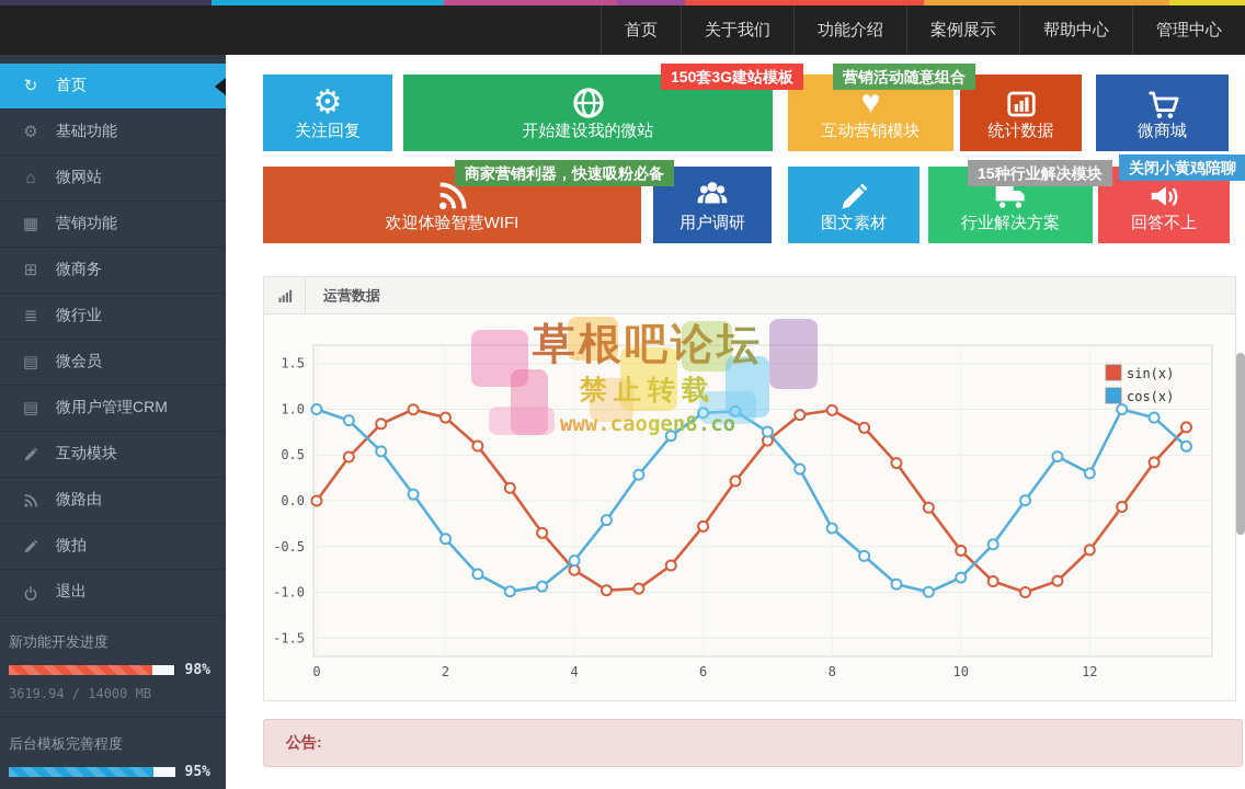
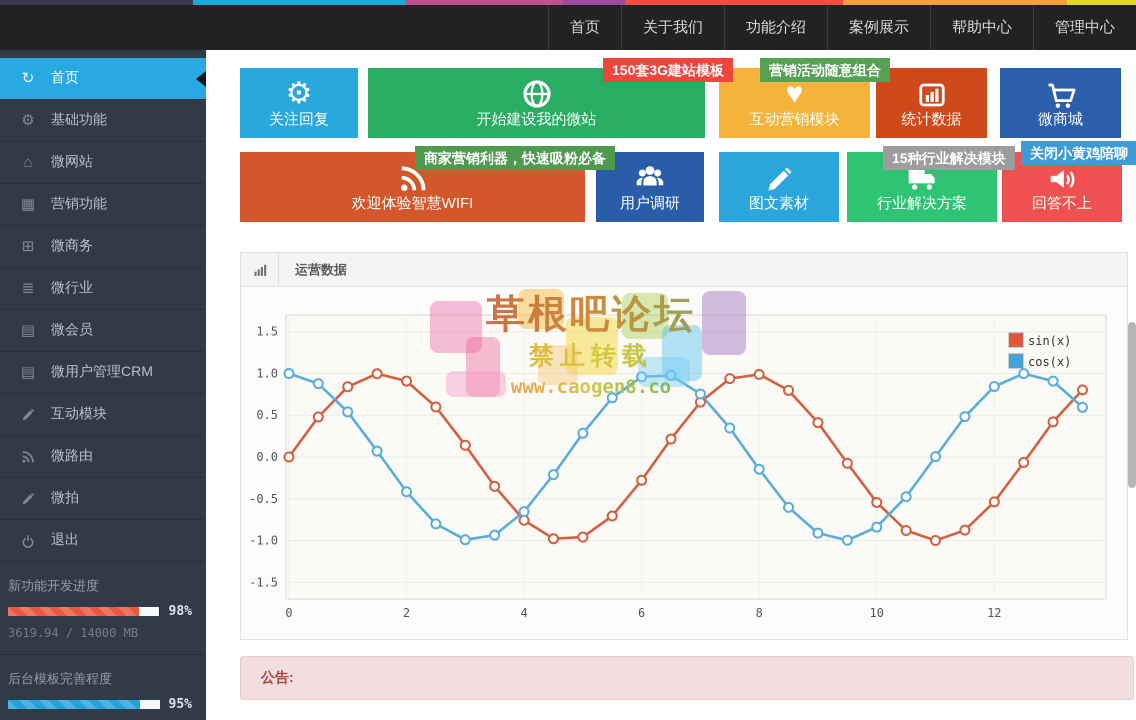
cos(x)/8: -0.3 -> -0.1
cos(x)/12: 0.3 -> 0.8
